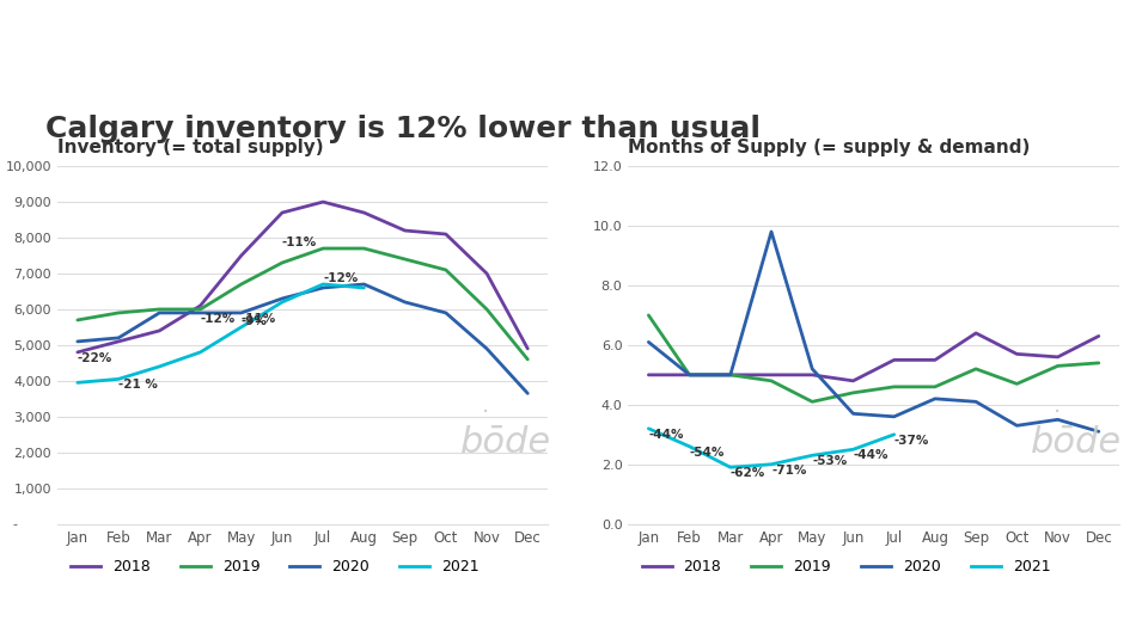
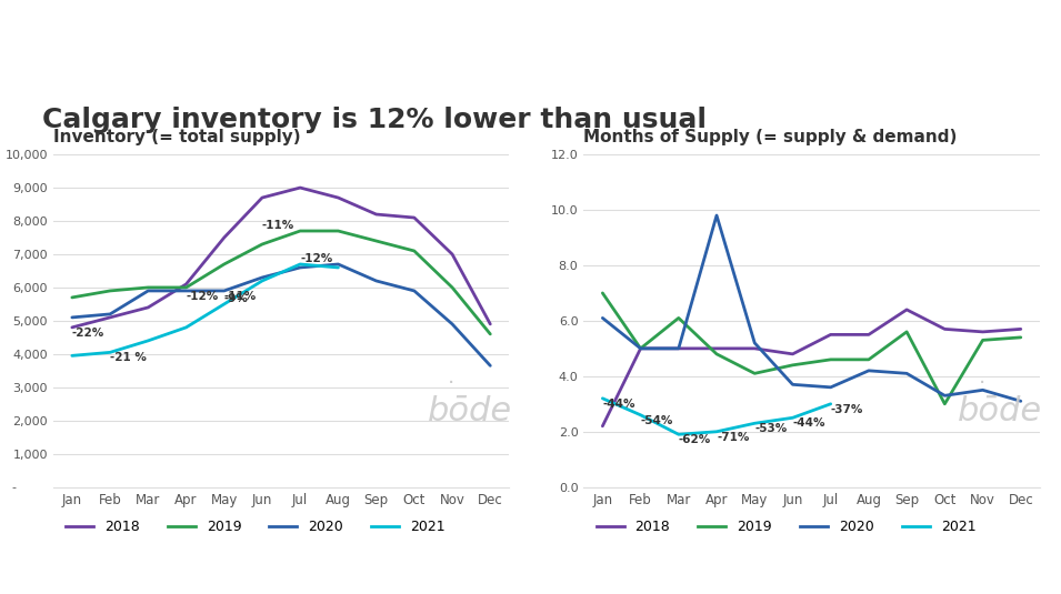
Months of Supply (= supply & demand)/2018/Jan: 5.0 -> 2.2
Months of Supply (= supply & demand)/2019/Mar: 5.0 -> 6.1
Months of Supply (= supply & demand)/2019/Sep: 5.2 -> 5.6
Months of Supply (= supply & demand)/2019/Oct: 4.7 -> 3.0
Months of Supply (= supply & demand)/2018/Dec: 6.3 -> 5.7
